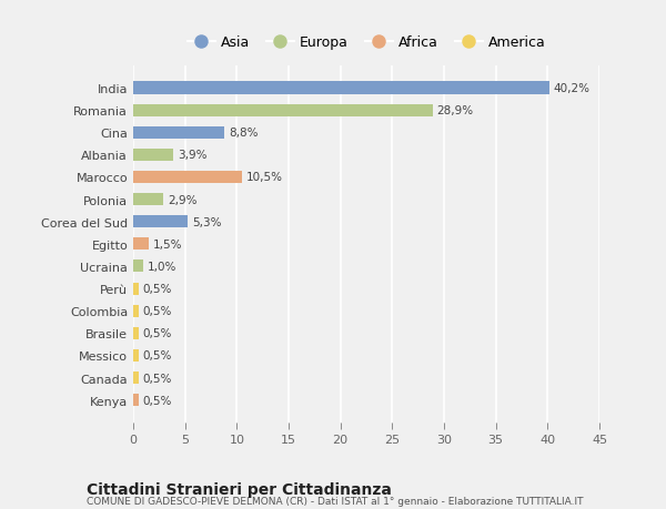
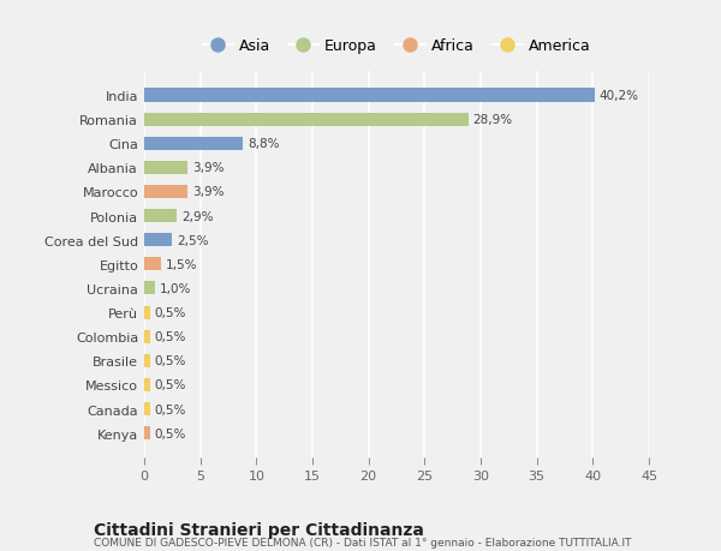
Marocco: 10,5% -> 3,9%
Corea del Sud: 5,3% -> 2,5%
